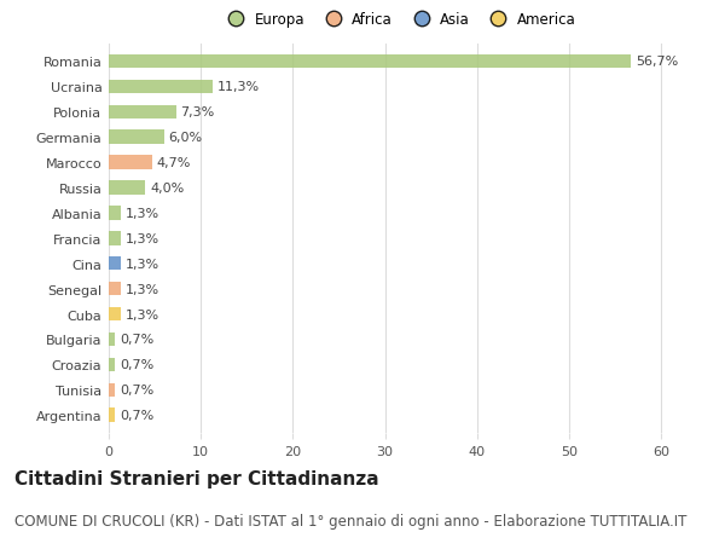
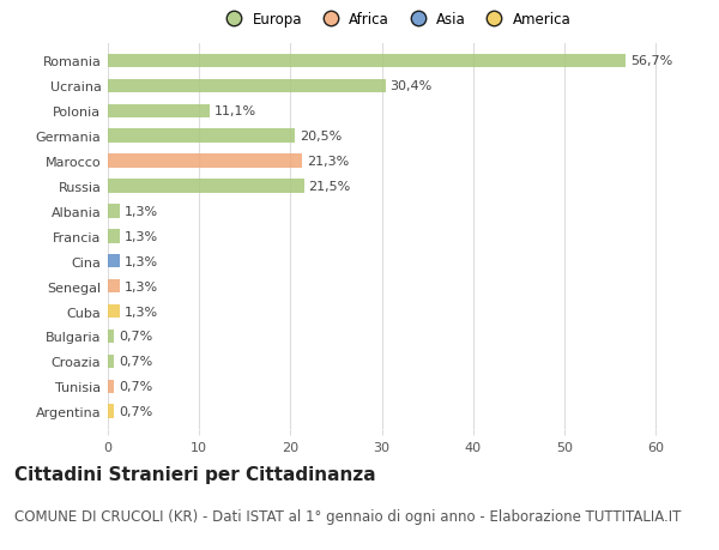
Ucraina: 11,3% -> 30,4%
Polonia: 7,3% -> 11,1%
Germania: 6,0% -> 20,5%
Marocco: 4,7% -> 21,3%
Russia: 4,0% -> 21,5%
